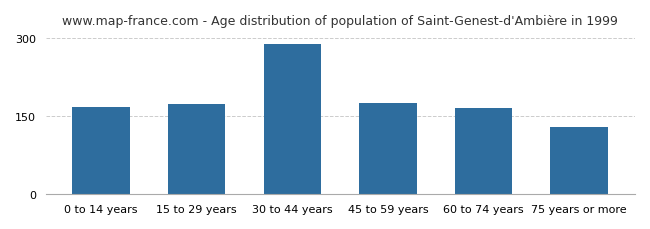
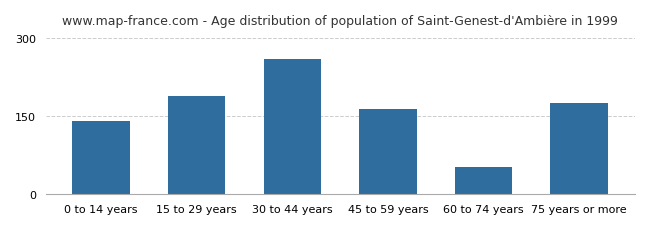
0 to 14 years: 167 -> 140
15 to 29 years: 172 -> 188
30 to 44 years: 288 -> 258
45 to 59 years: 175 -> 164
60 to 74 years: 165 -> 52
75 years or more: 128 -> 174
